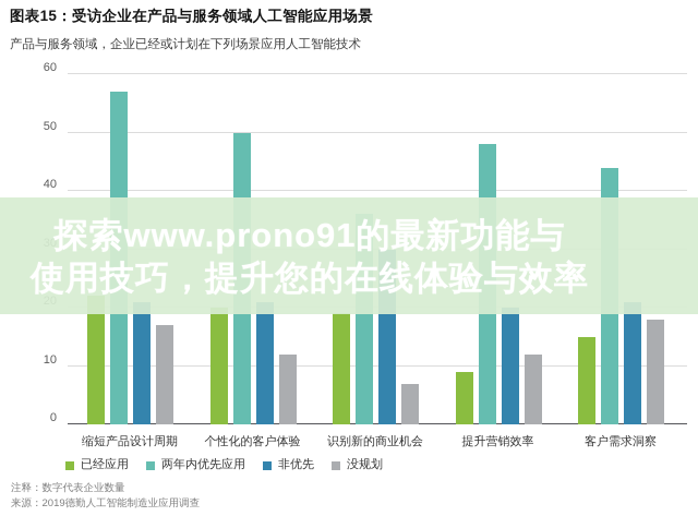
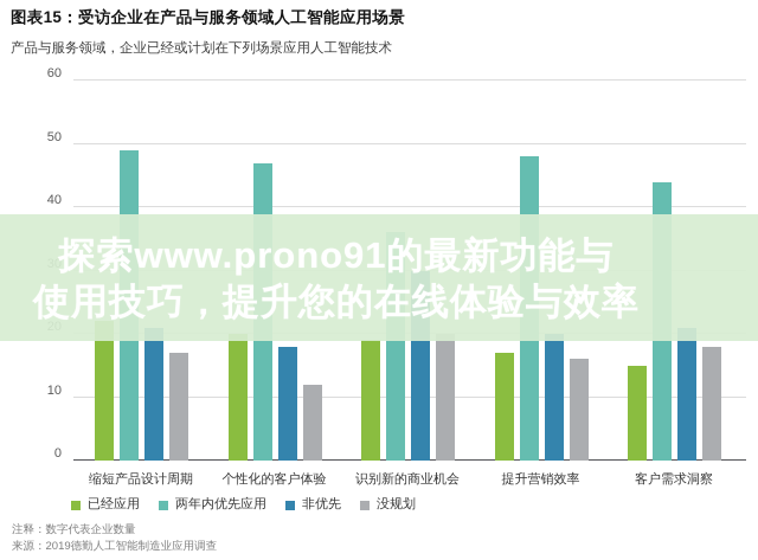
两年内优先应用/缩短产品设计周期: 57 -> 49
两年内优先应用/个性化的客户体验: 50 -> 47
非优先/个性化的客户体验: 21 -> 18
没规划/识别新的商业机会: 7 -> 20
已经应用/提升营销效率: 9 -> 17
没规划/提升营销效率: 12 -> 16
